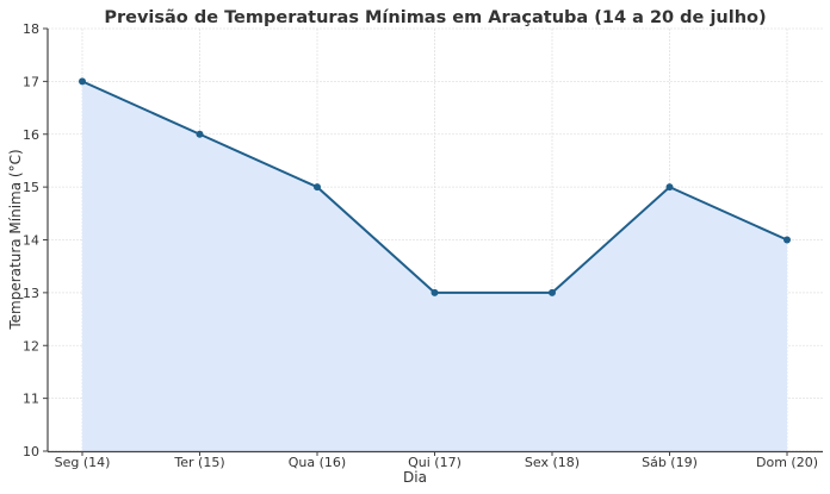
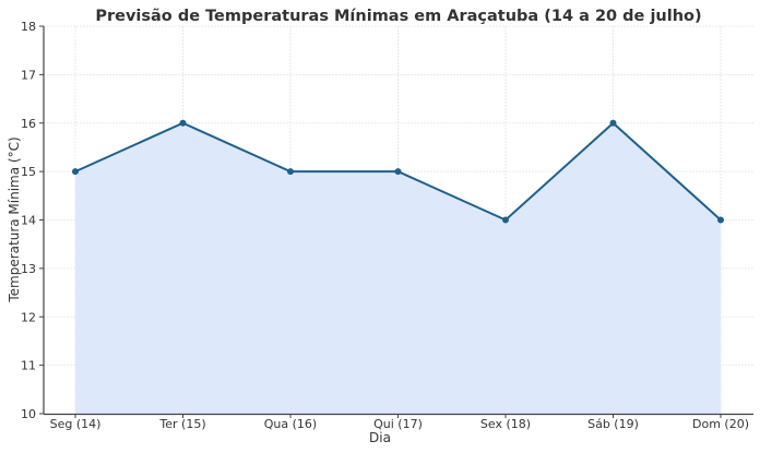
Seg (14): 17 -> 15
Qui (17): 13 -> 15
Sex (18): 13 -> 14
Sáb (19): 15 -> 16
